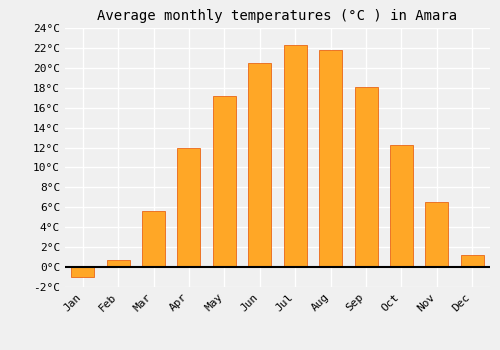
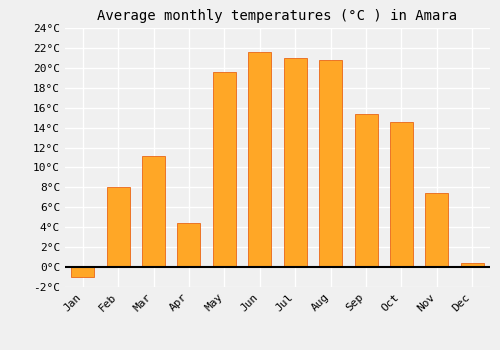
Feb: 0.7°C -> 8.0°C
Mar: 5.6°C -> 11.2°C
Apr: 12.0°C -> 4.4°C
May: 17.2°C -> 19.6°C
Jun: 20.5°C -> 21.6°C
Jul: 22.3°C -> 21.0°C
Aug: 21.8°C -> 20.8°C
Sep: 18.1°C -> 15.4°C
Oct: 12.3°C -> 14.6°C
Nov: 6.5°C -> 7.4°C
Dec: 1.2°C -> 0.4°C
